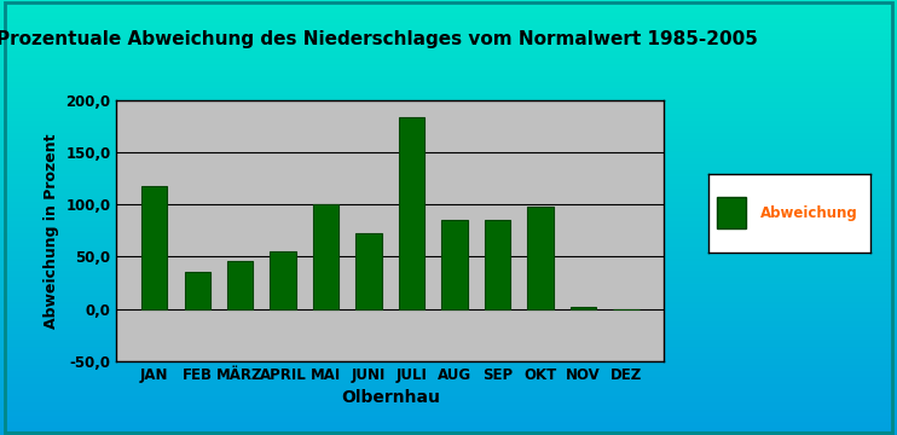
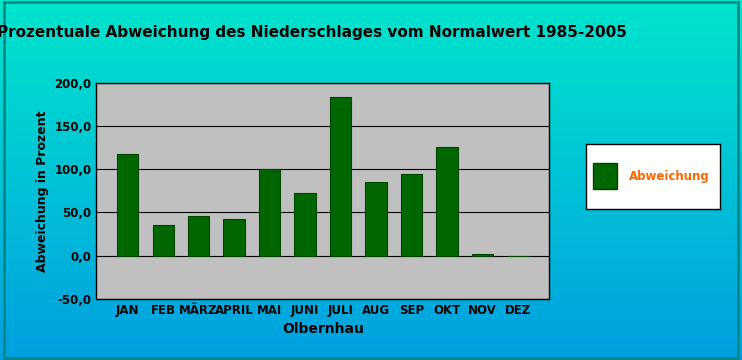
APRIL: 55 -> 42
SEP: 85 -> 94
OKT: 98 -> 126
